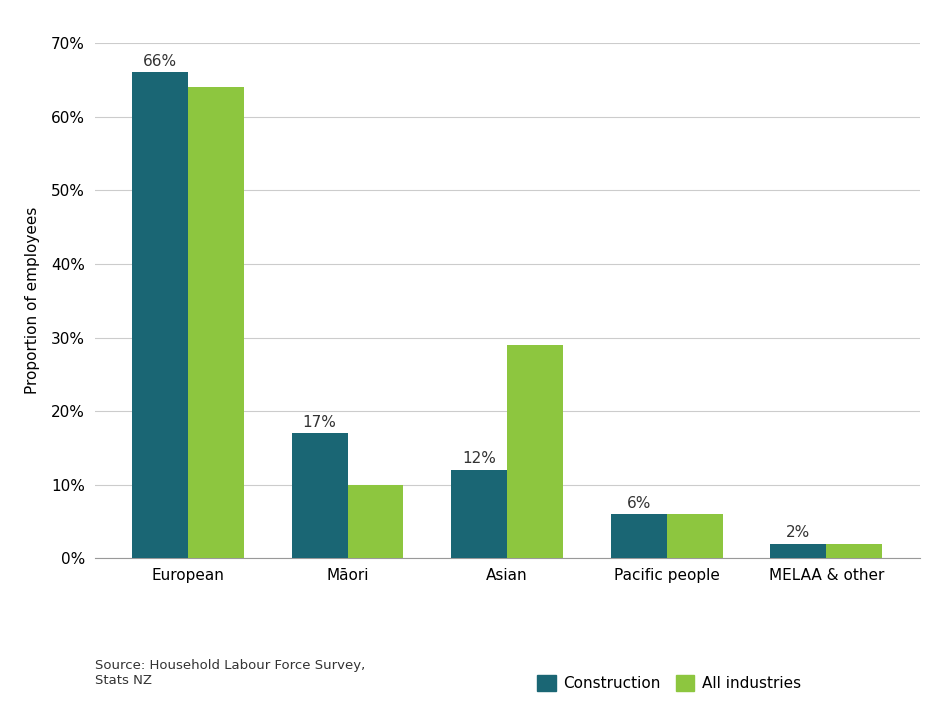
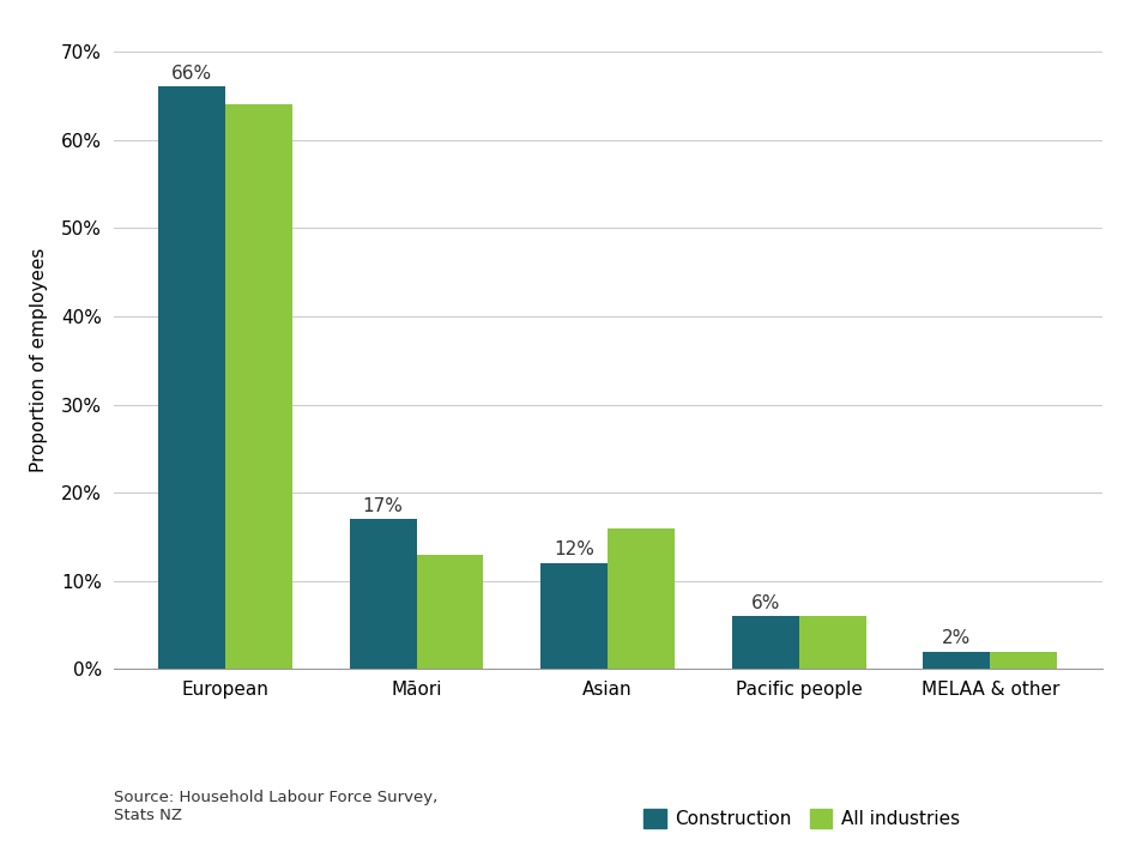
All industries/Māori: 10% -> 13%
All industries/Asian: 29% -> 16%
